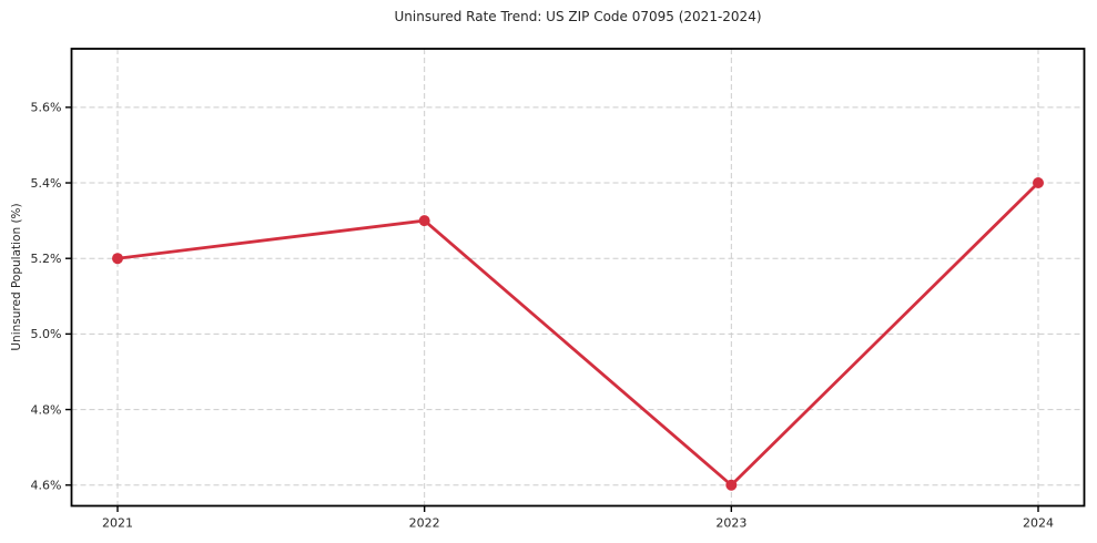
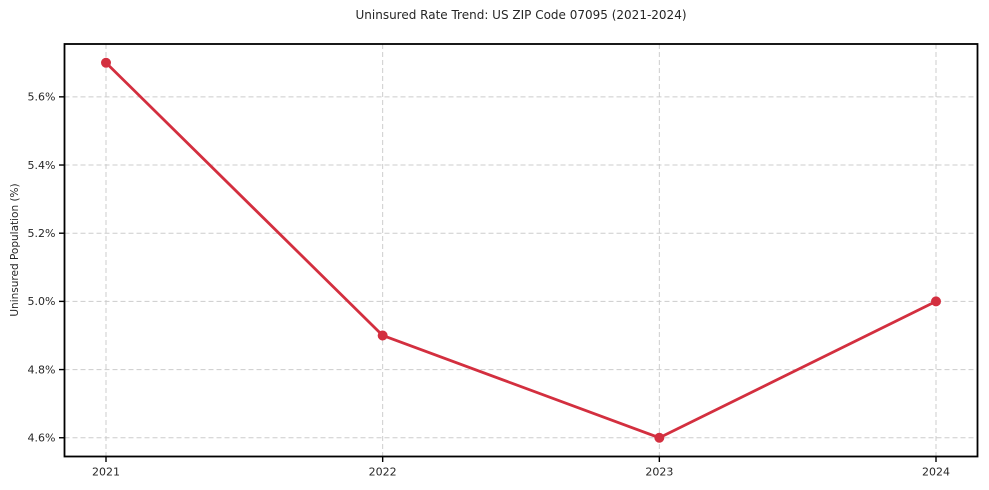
2021: 5.2% -> 5.7%
2022: 5.3% -> 4.9%
2024: 5.4% -> 5.0%
